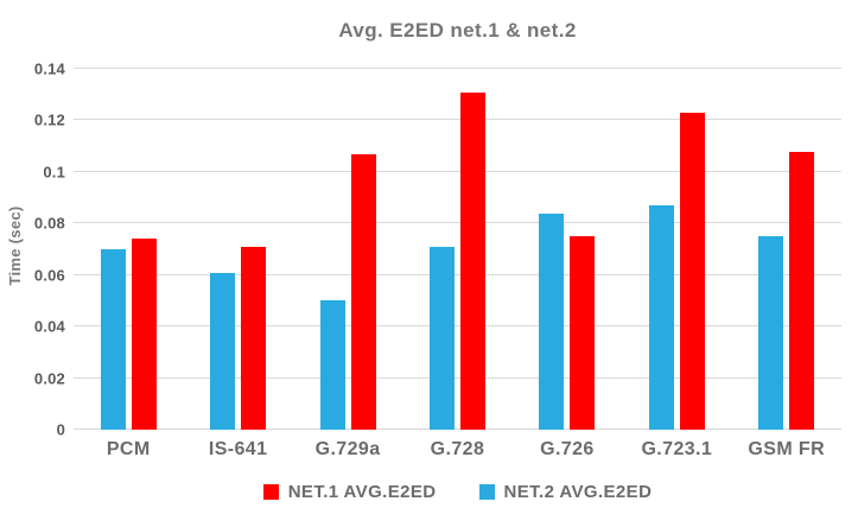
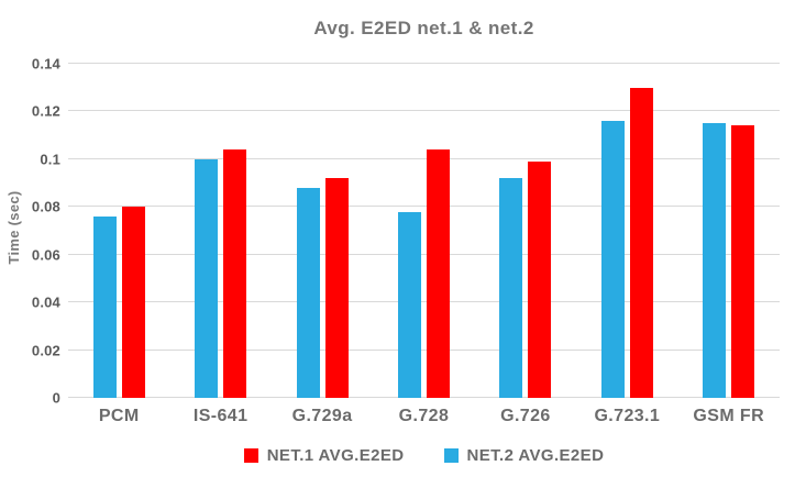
NET.2 AVG.E2ED/PCM: 0.070 -> 0.076
NET.1 AVG.E2ED/PCM: 0.074 -> 0.080
NET.2 AVG.E2ED/IS-641: 0.061 -> 0.100
NET.1 AVG.E2ED/IS-641: 0.071 -> 0.104
NET.2 AVG.E2ED/G.729a: 0.050 -> 0.088
NET.1 AVG.E2ED/G.729a: 0.107 -> 0.092
NET.2 AVG.E2ED/G.728: 0.071 -> 0.078
NET.1 AVG.E2ED/G.728: 0.131 -> 0.104
NET.2 AVG.E2ED/G.726: 0.084 -> 0.092
NET.1 AVG.E2ED/G.726: 0.075 -> 0.099
NET.2 AVG.E2ED/G.723.1: 0.087 -> 0.116
NET.1 AVG.E2ED/G.723.1: 0.123 -> 0.130
NET.2 AVG.E2ED/GSM FR: 0.075 -> 0.115
NET.1 AVG.E2ED/GSM FR: 0.108 -> 0.114
